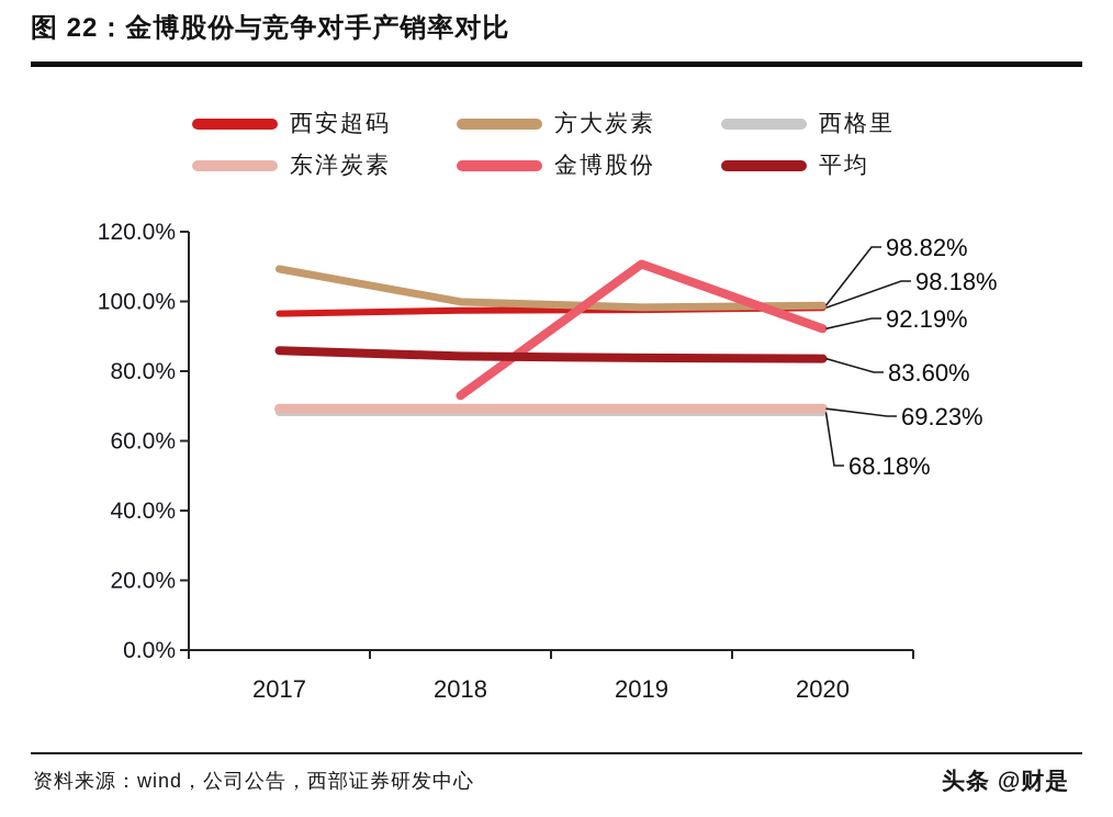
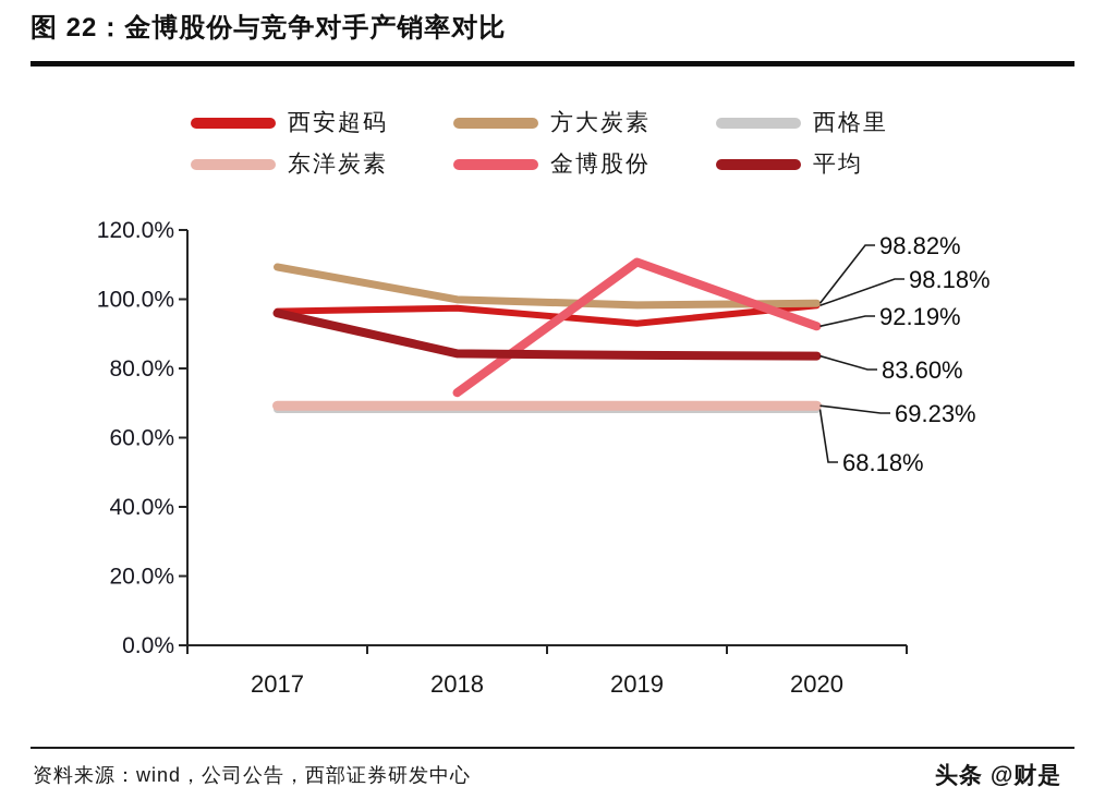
平均/2017: 86% -> 96%
西安超码/2019: 98% -> 93%
